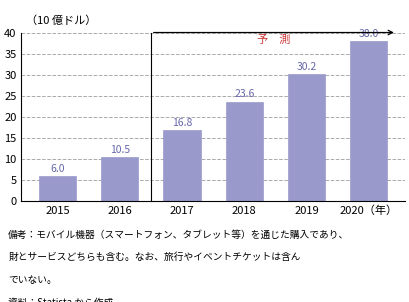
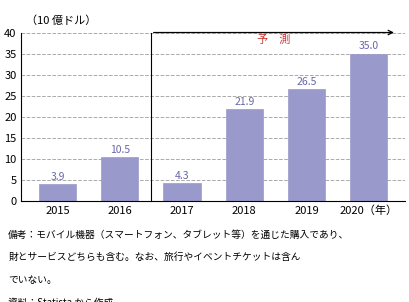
2015: 6.0 -> 3.9
2017: 16.8 -> 4.3
2018: 23.6 -> 21.9
2019: 30.2 -> 26.5
2020（年）: 38.0 -> 35.0
